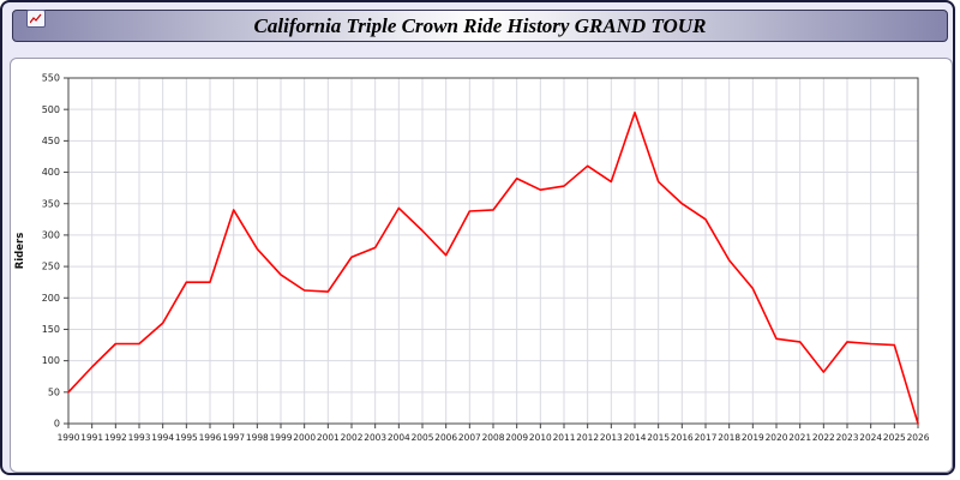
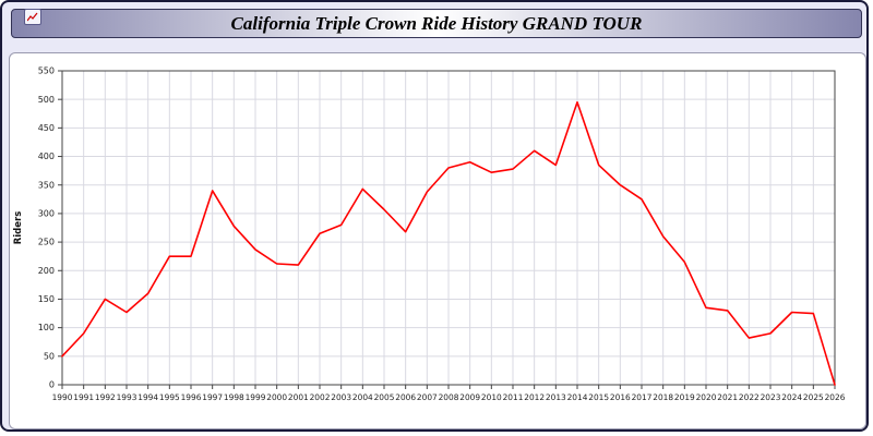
1992: 130 -> 150
2008: 340 -> 380
2023: 130 -> 90
